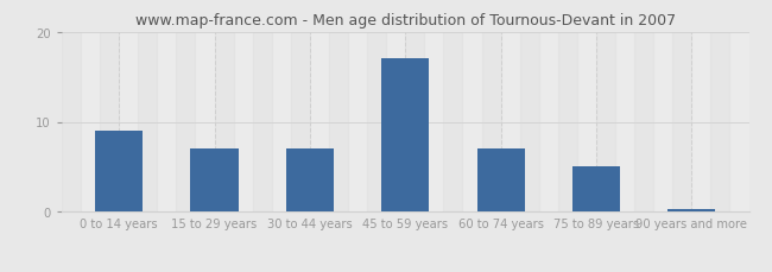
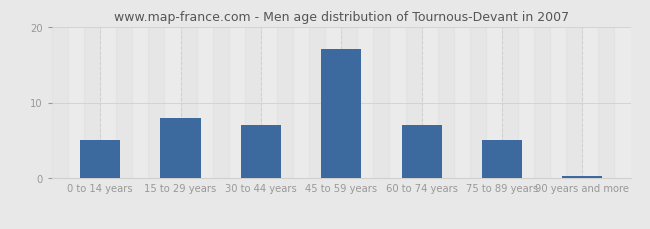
0 to 14 years: 9.0 -> 5.0
15 to 29 years: 7.0 -> 8.0
